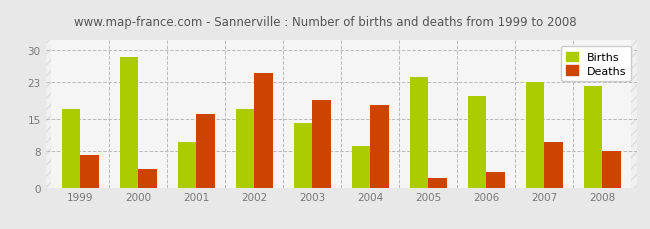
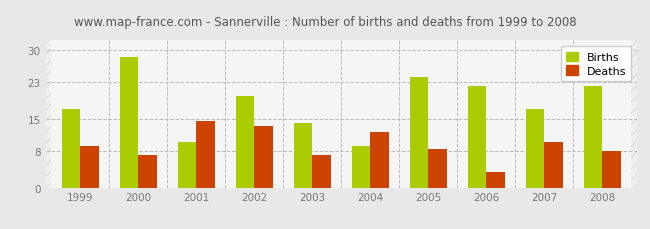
Deaths/1999: 7.0 -> 9.0
Deaths/2000: 4.0 -> 7.0
Deaths/2001: 16.0 -> 14.5
Births/2002: 17.0 -> 20.0
Deaths/2002: 25.0 -> 13.5
Deaths/2003: 19.0 -> 7.0
Deaths/2004: 18.0 -> 12.0
Deaths/2005: 2.0 -> 8.5
Births/2006: 20.0 -> 22.0
Births/2007: 23.0 -> 17.0
